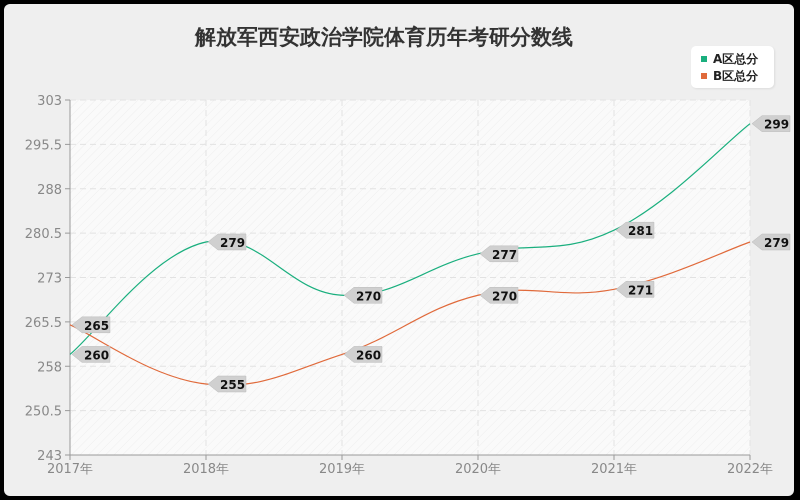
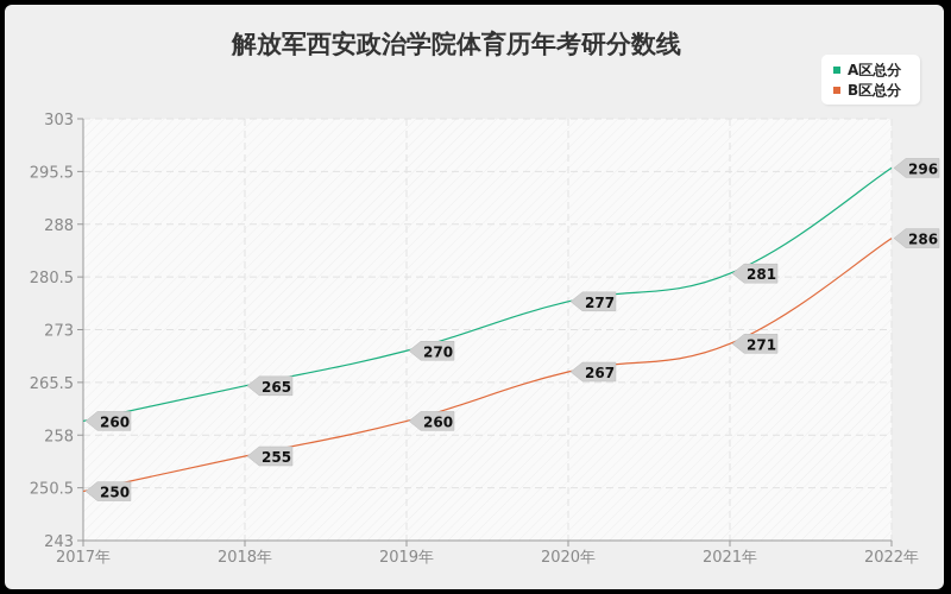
B区总分/2017年: 265 -> 250
A区总分/2018年: 279 -> 265
B区总分/2020年: 270 -> 267
A区总分/2022年: 299 -> 296
B区总分/2022年: 279 -> 286
